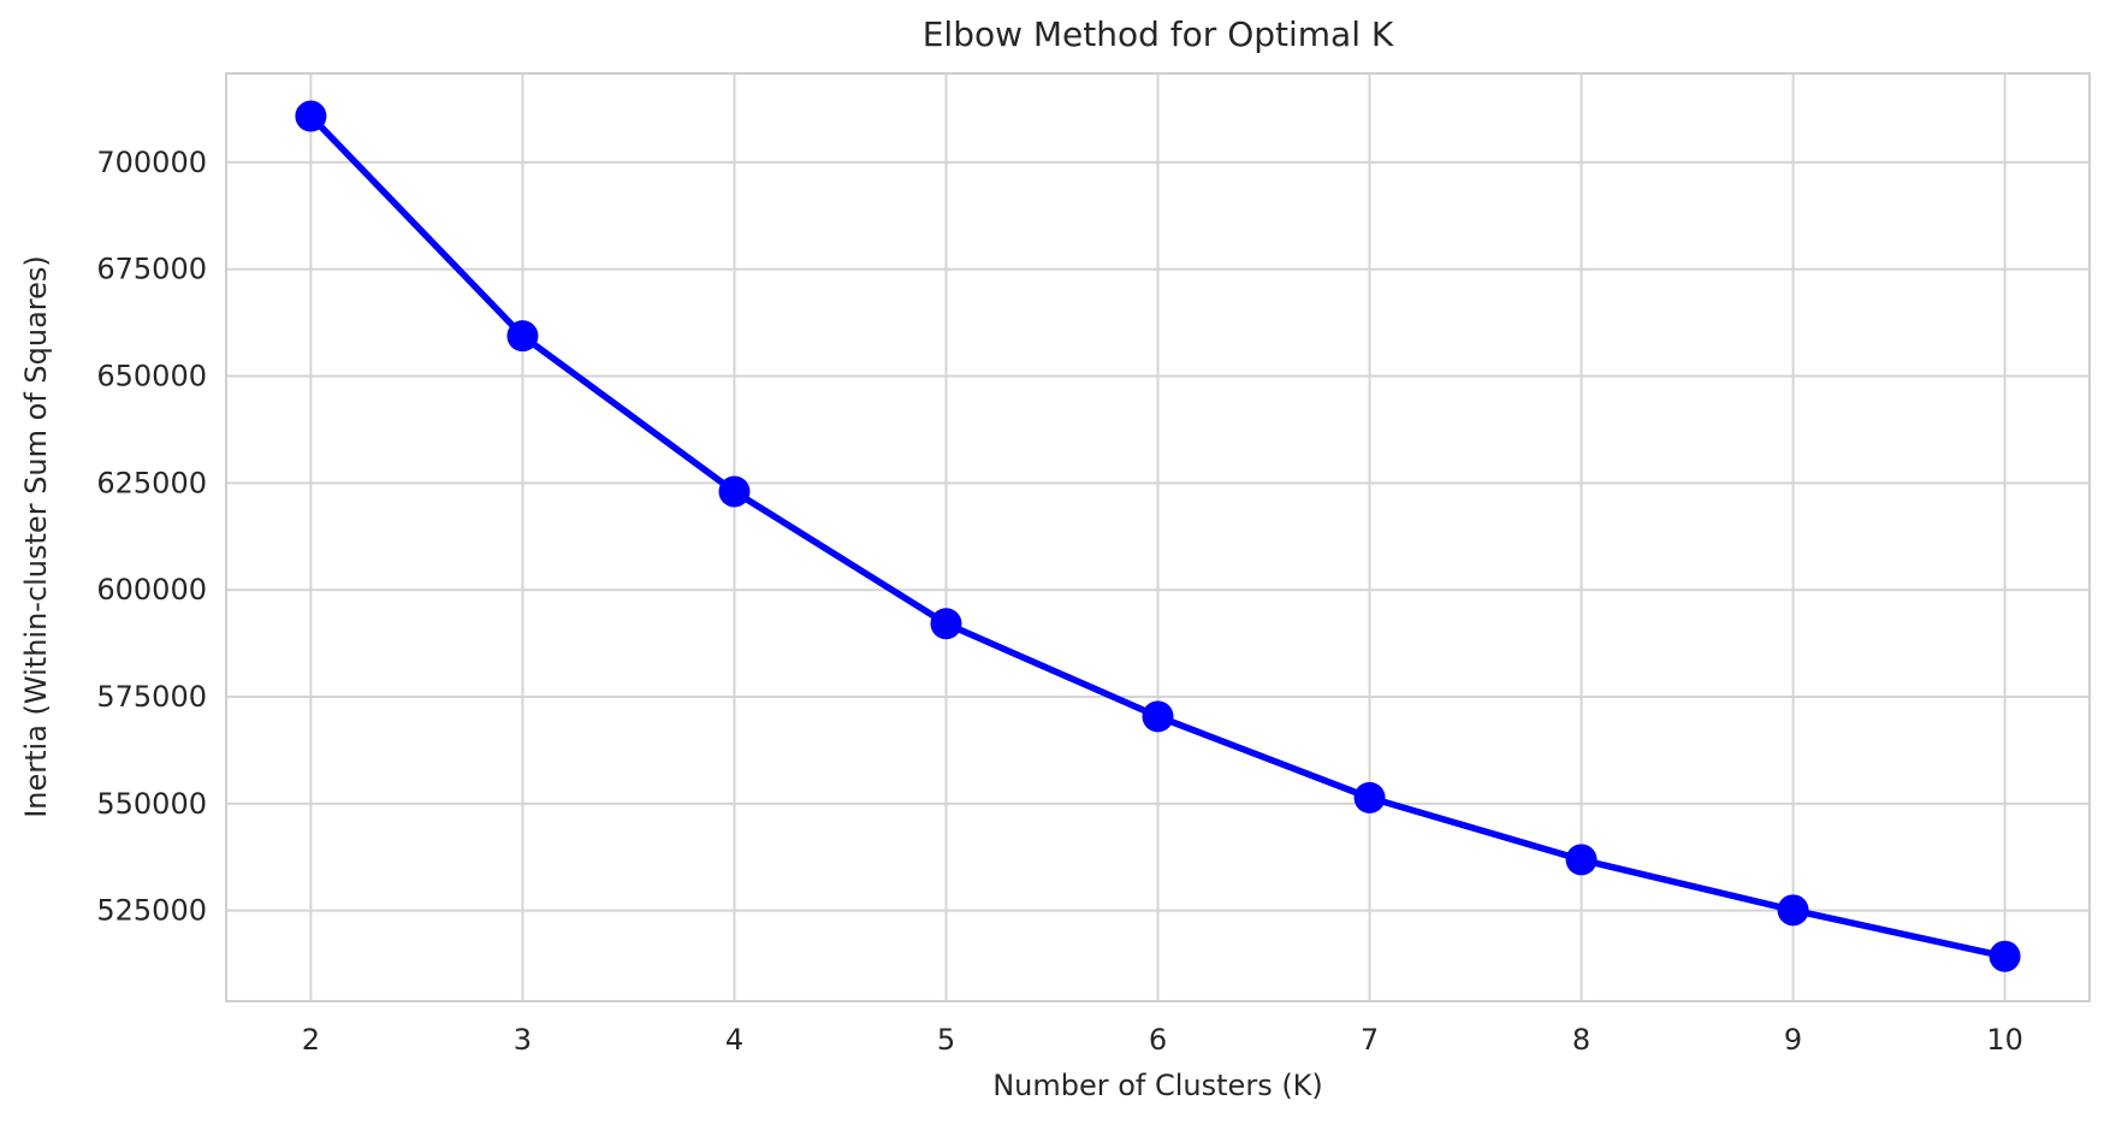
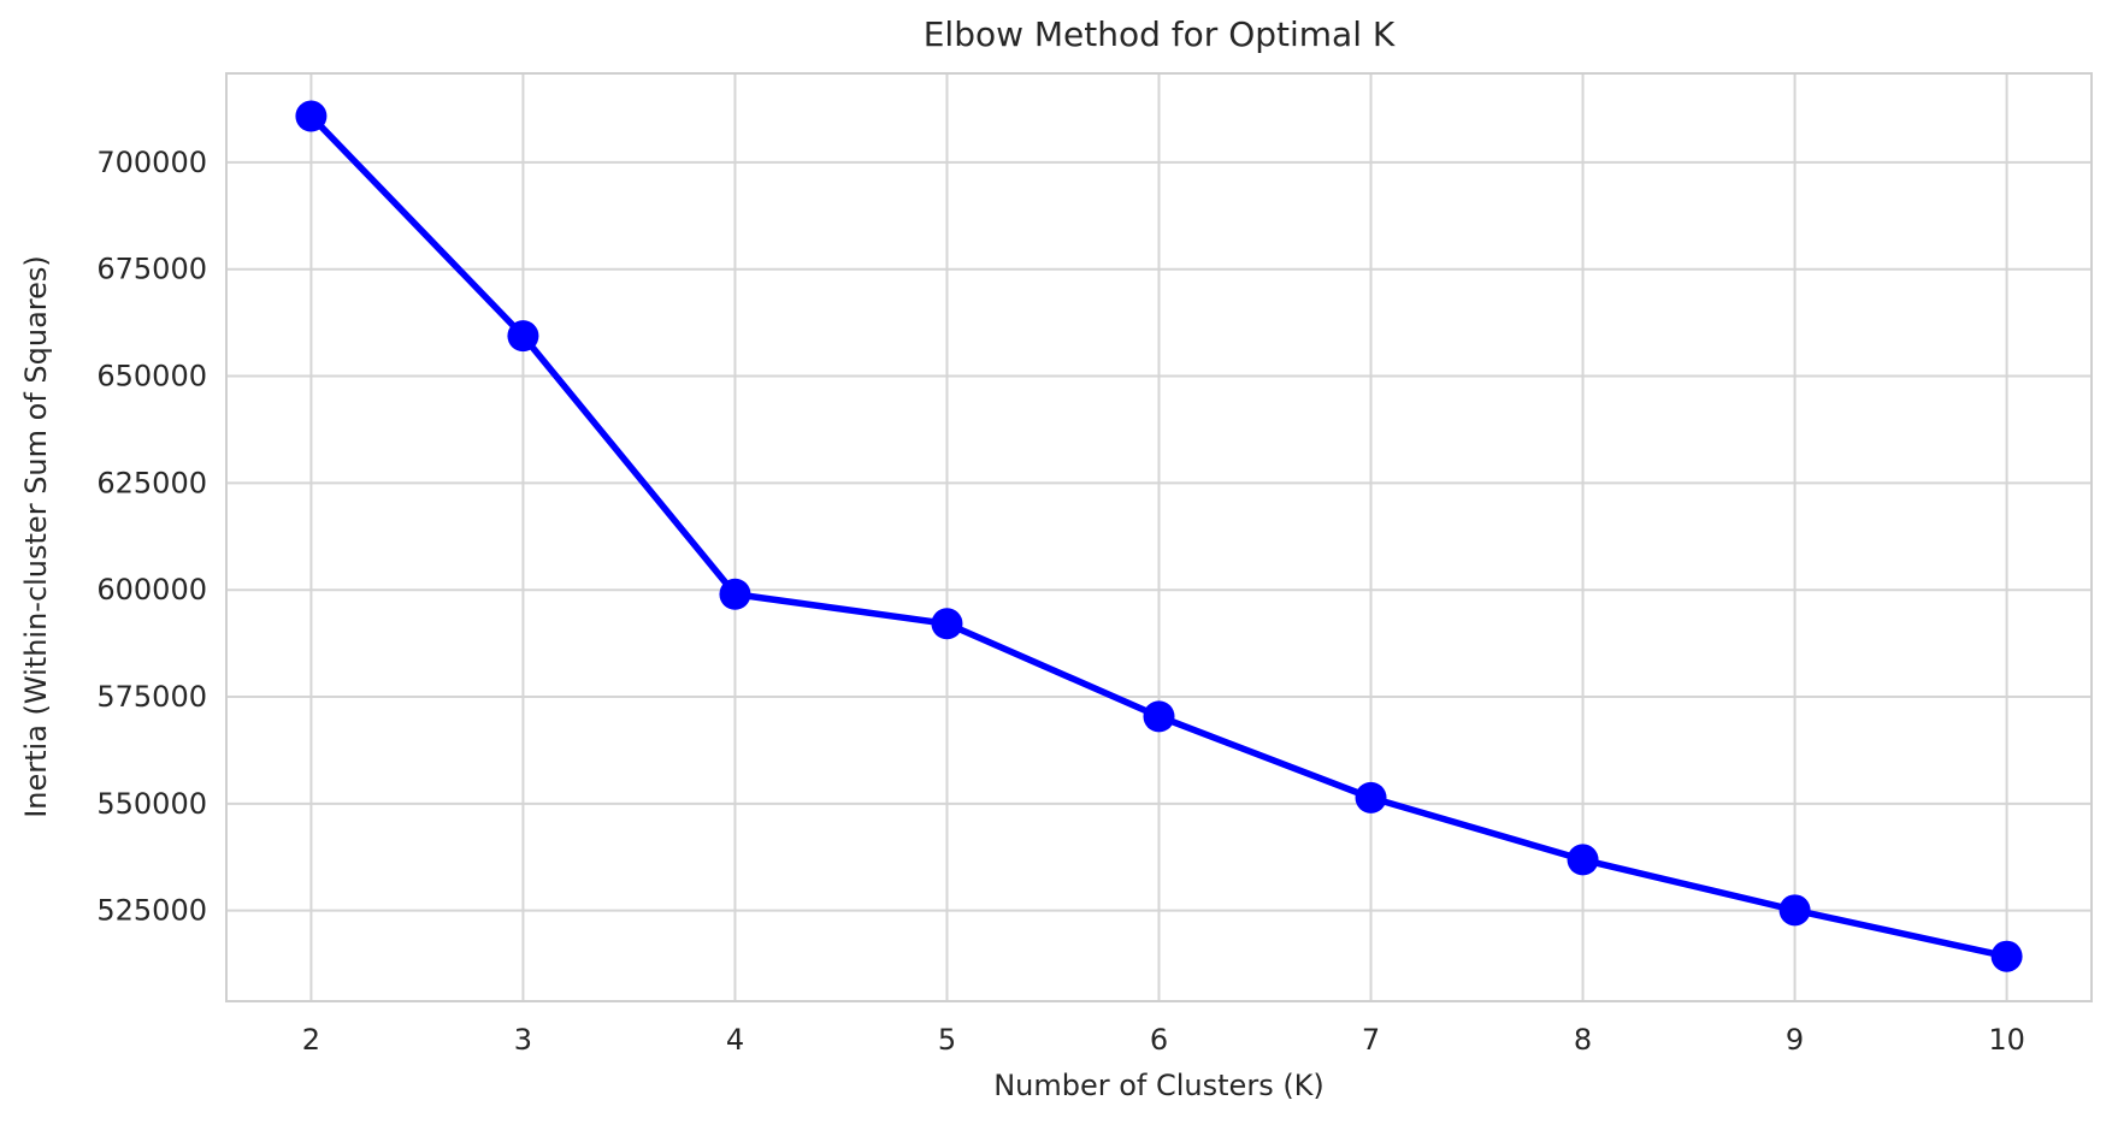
4: 623000 -> 599000
